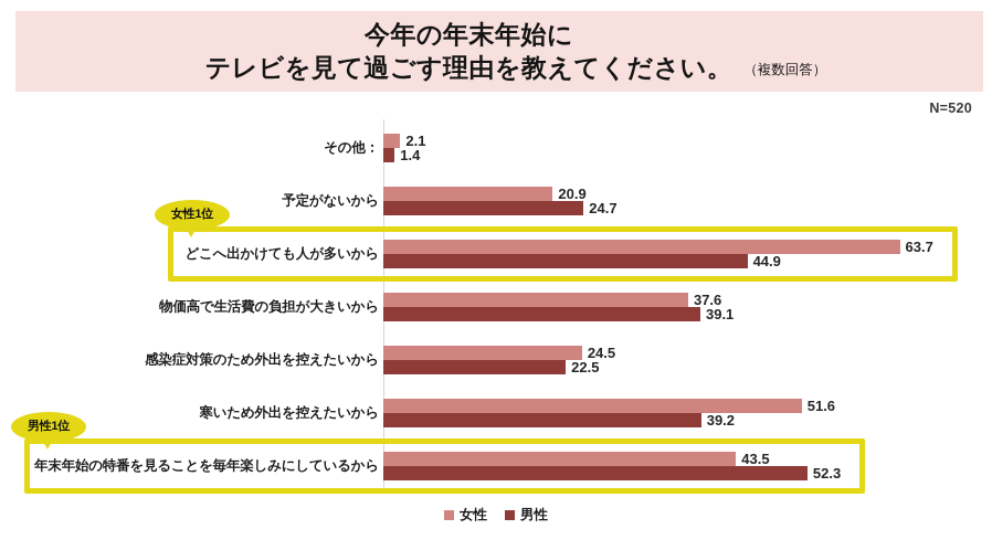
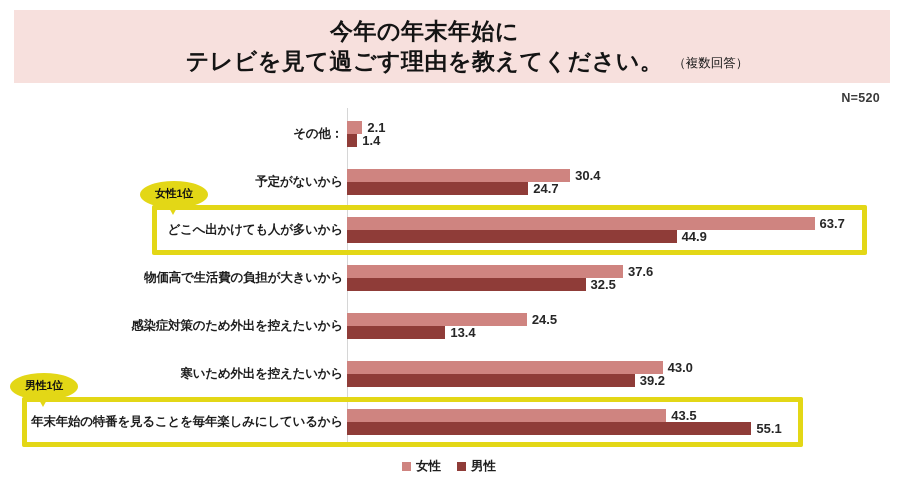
女性/予定がないから: 20.9 -> 30.4
男性/物価高で生活費の負担が大きいから: 39.1 -> 32.5
男性/感染症対策のため外出を控えたいから: 22.5 -> 13.4
女性/寒いため外出を控えたいから: 51.6 -> 43.0
男性/年末年始の特番を見ることを毎年楽しみにしているから: 52.3 -> 55.1
